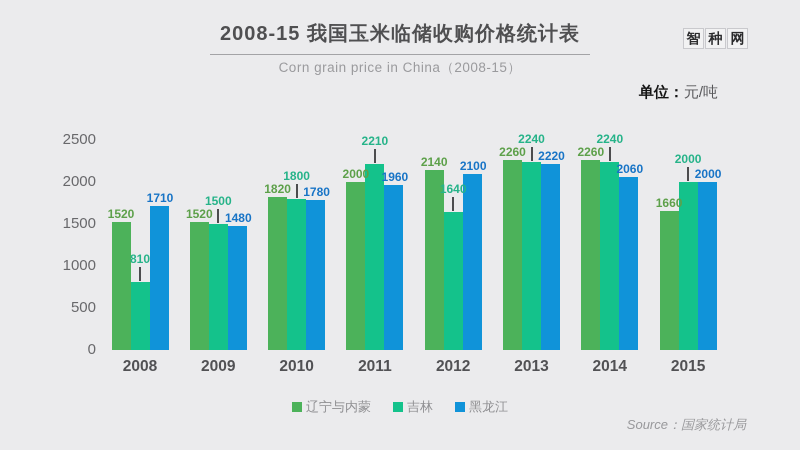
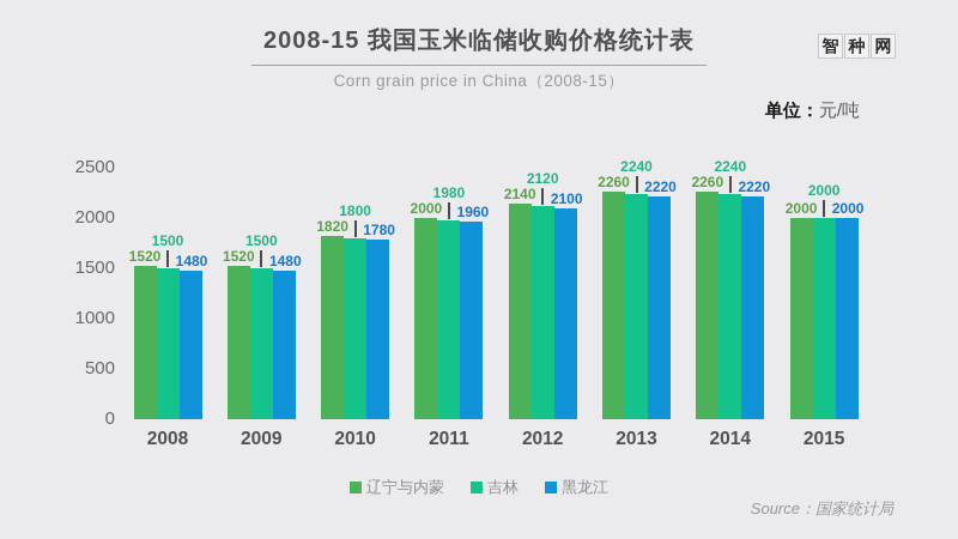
吉林/2008: 810 -> 1500
黑龙江/2008: 1710 -> 1480
吉林/2011: 2210 -> 1980
吉林/2012: 1640 -> 2120
黑龙江/2014: 2060 -> 2220
辽宁与内蒙/2015: 1660 -> 2000
